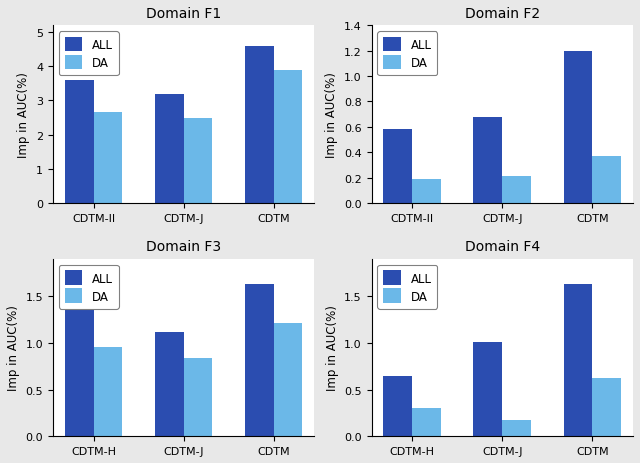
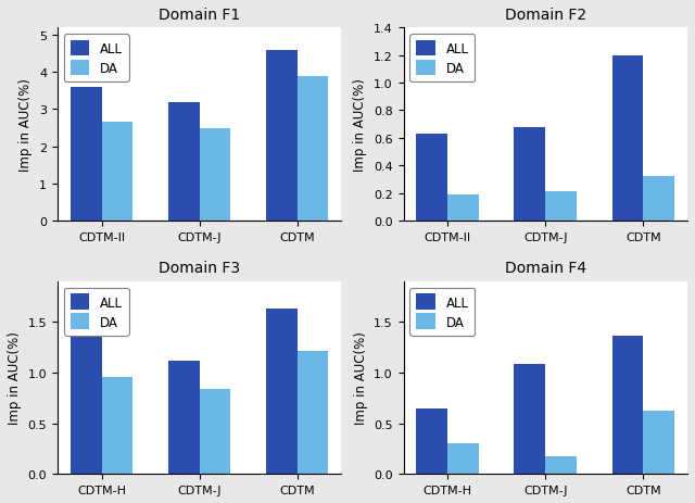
Domain F2/ALL/CDTM-II: 0.58 -> 0.63
Domain F2/DA/CDTM: 0.37 -> 0.32
Domain F4/ALL/CDTM-J: 1.01 -> 1.08
Domain F4/ALL/CDTM: 1.63 -> 1.36
